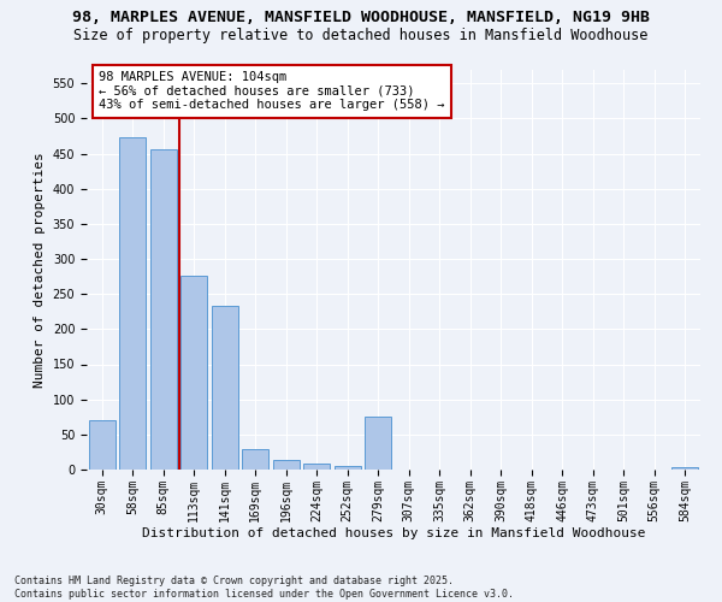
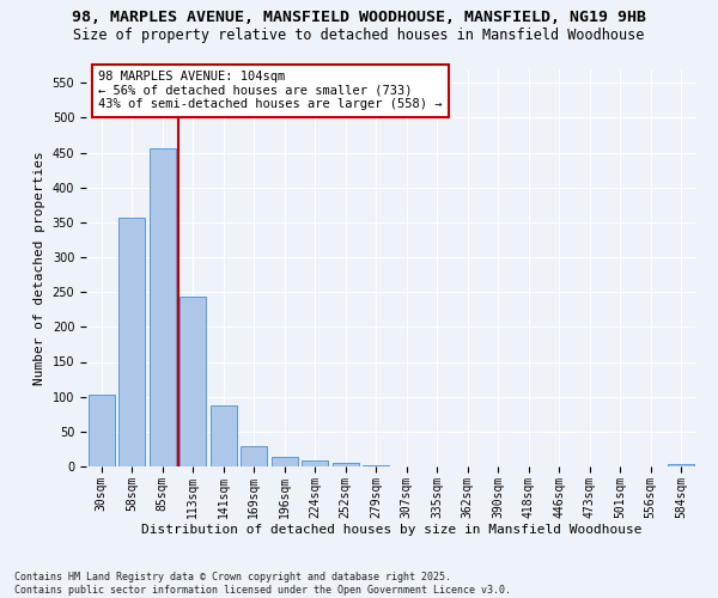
30sqm: 70 -> 103
58sqm: 474 -> 356
113sqm: 276 -> 244
141sqm: 234 -> 88
279sqm: 76 -> 1
